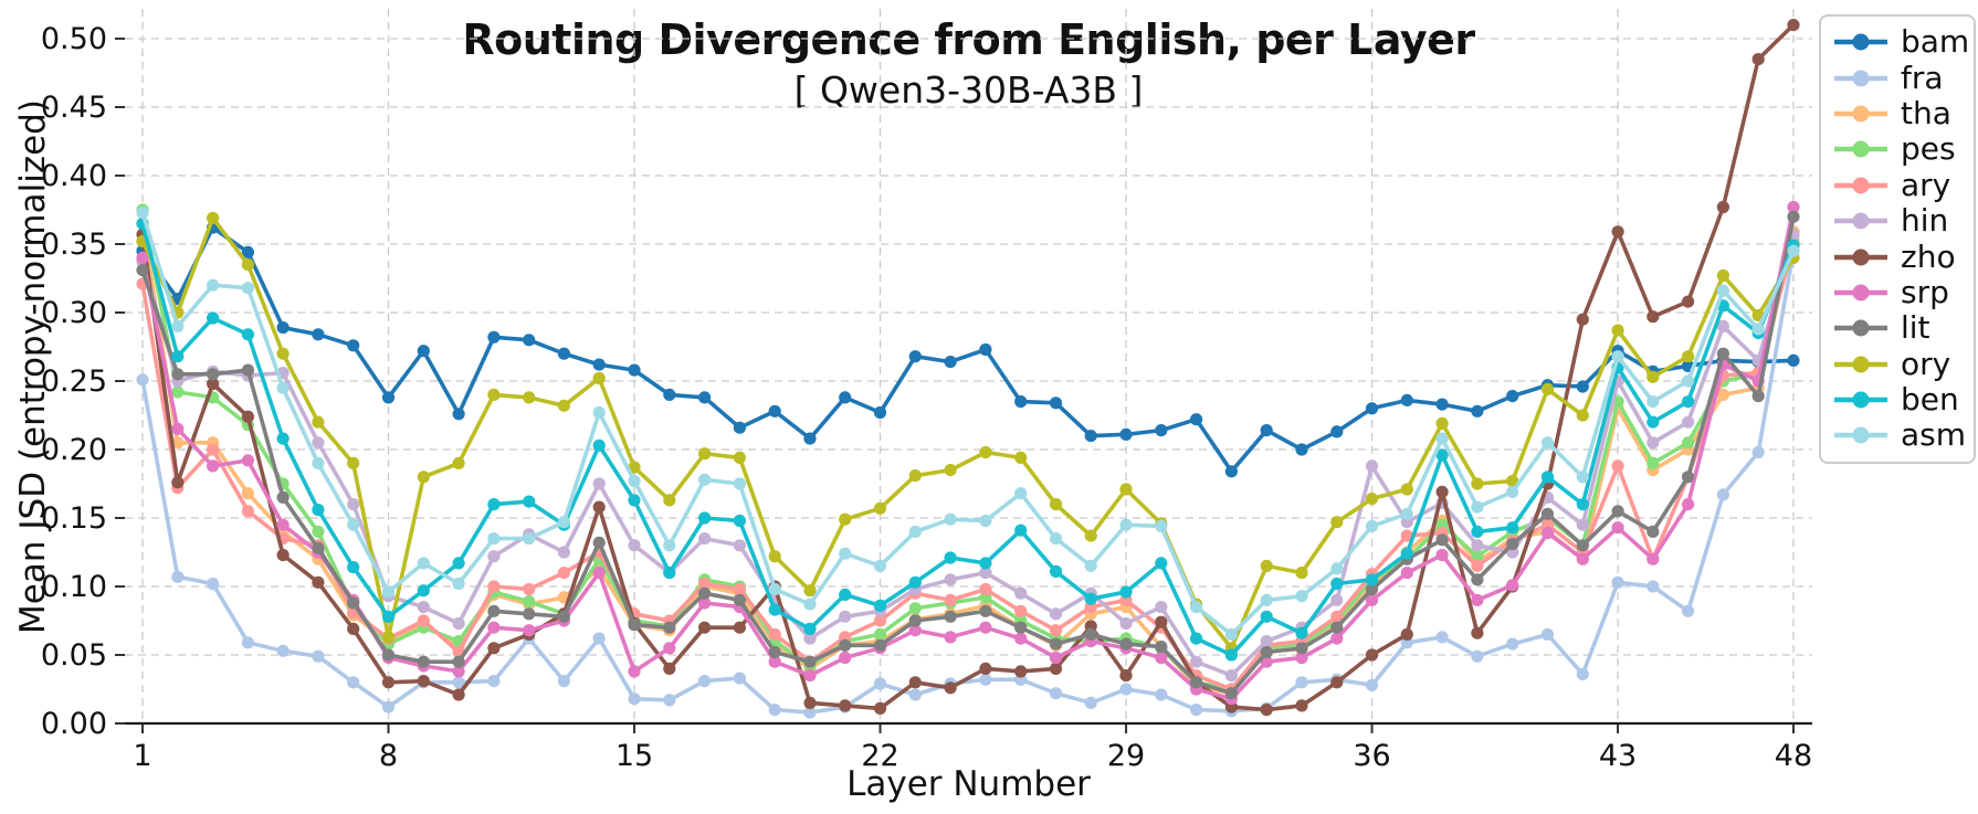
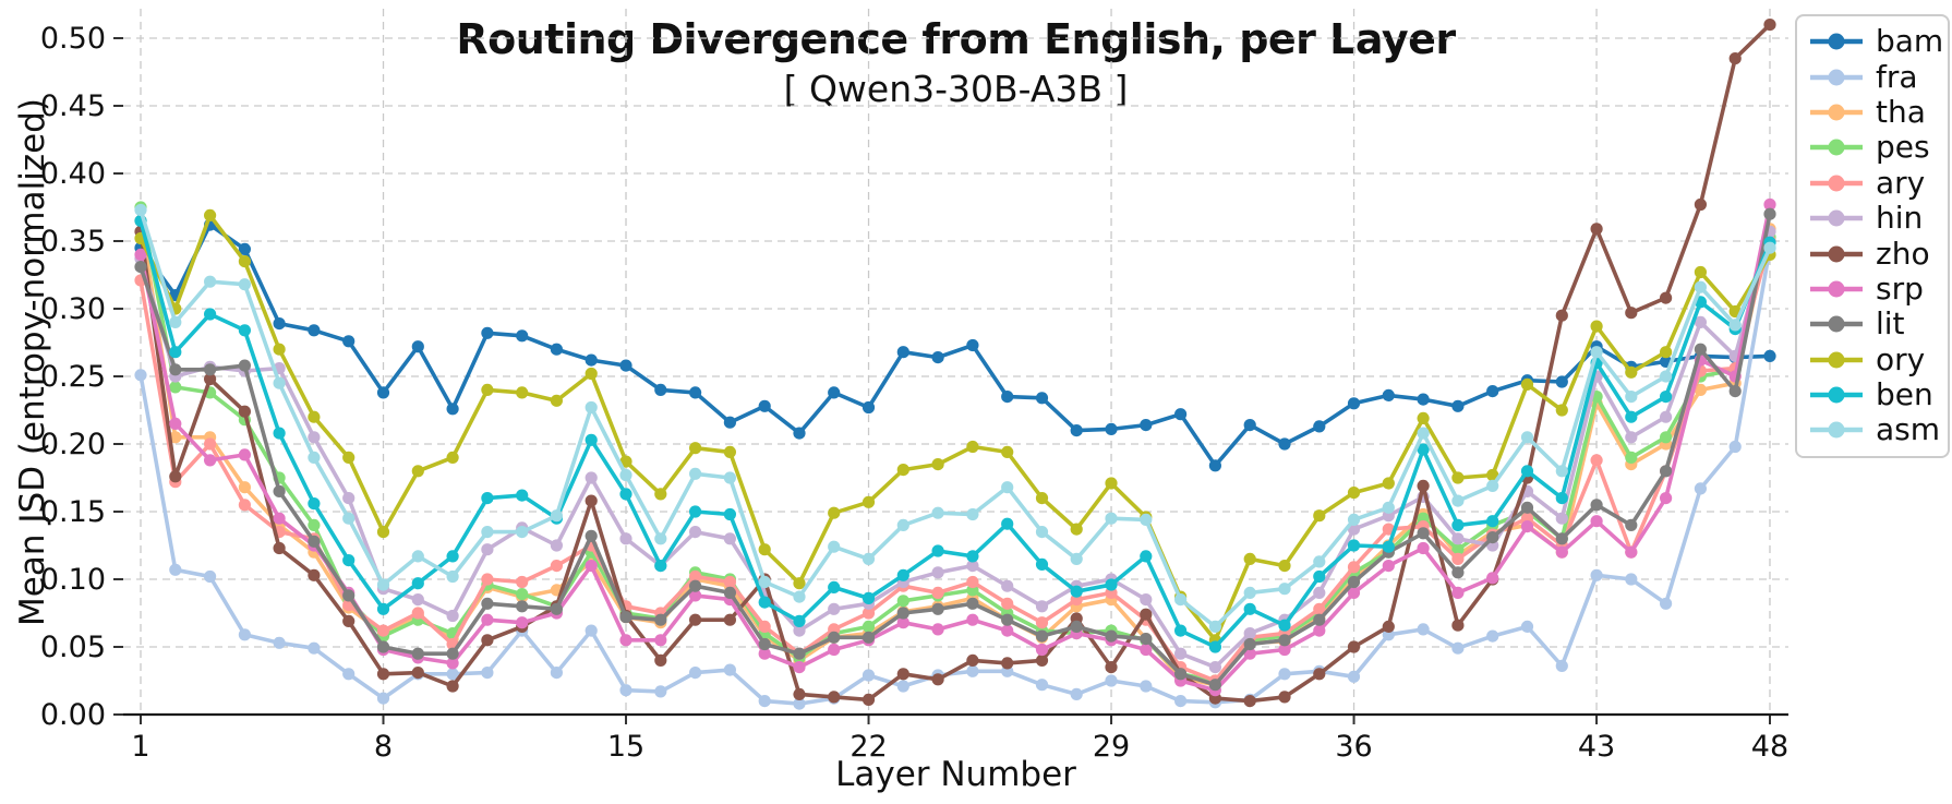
ory/8: 0.063 -> 0.135
srp/15: 0.038 -> 0.055
hin/29: 0.073 -> 0.100
hin/36: 0.188 -> 0.137
ben/36: 0.105 -> 0.125
